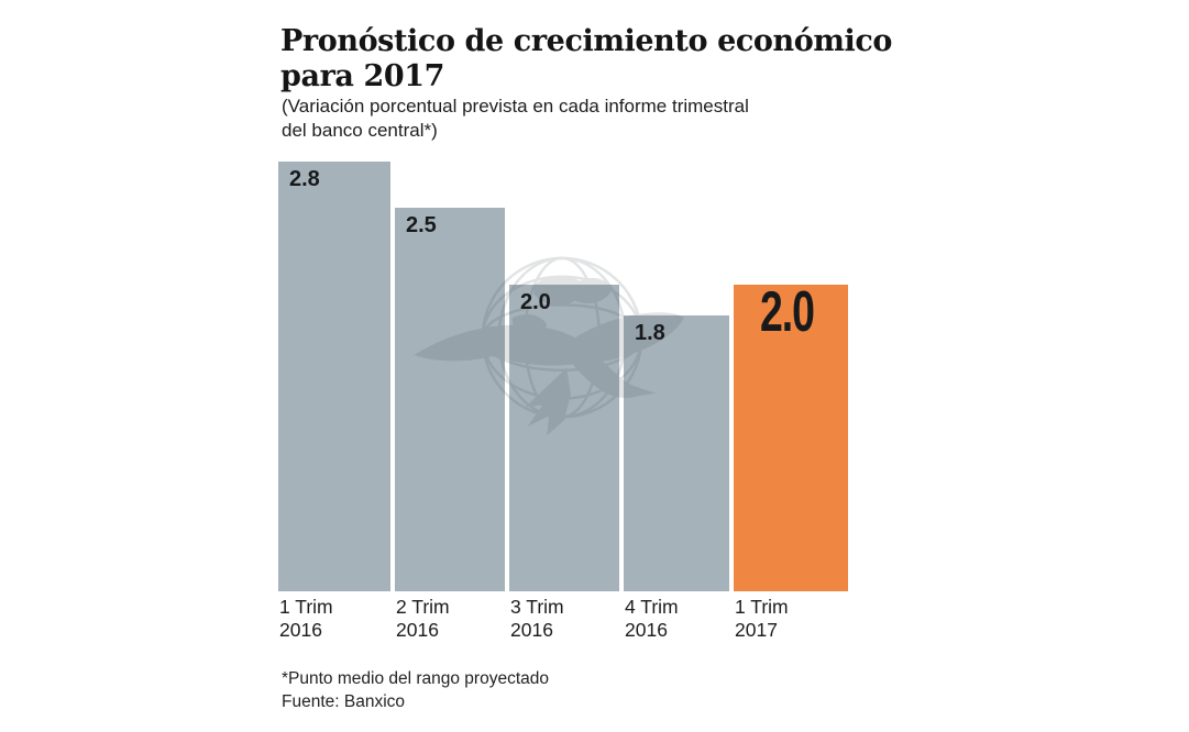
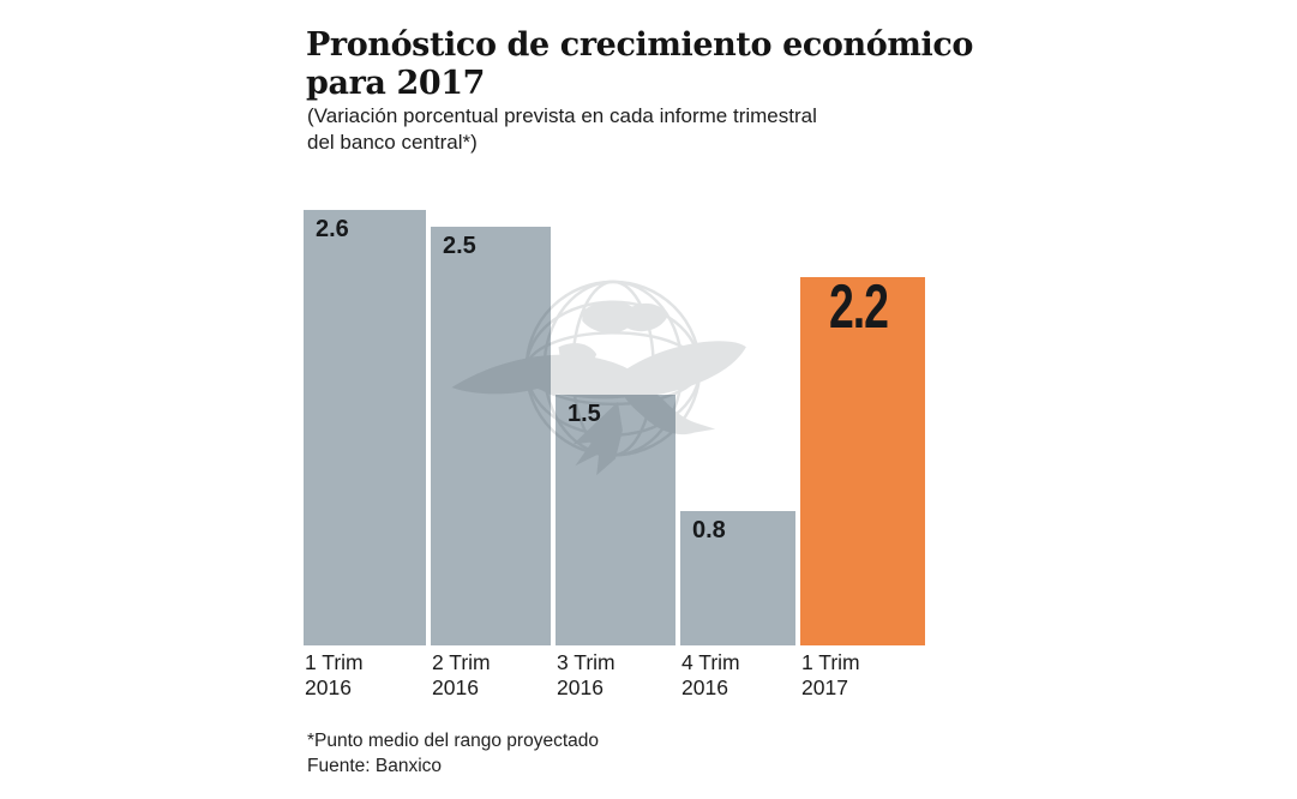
1 Trim 2016: 2.8 -> 2.6
3 Trim 2016: 2.0 -> 1.5
4 Trim 2016: 1.8 -> 0.8
1 Trim 2017: 2.0 -> 2.2
